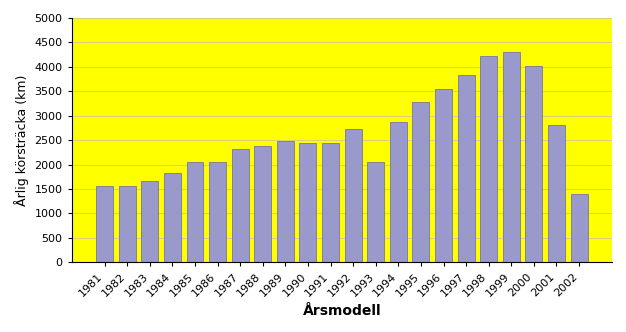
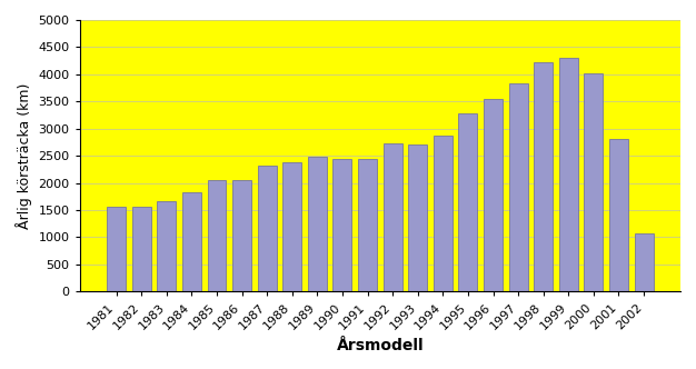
1993: 2050 -> 2700
2002: 1400 -> 1070
